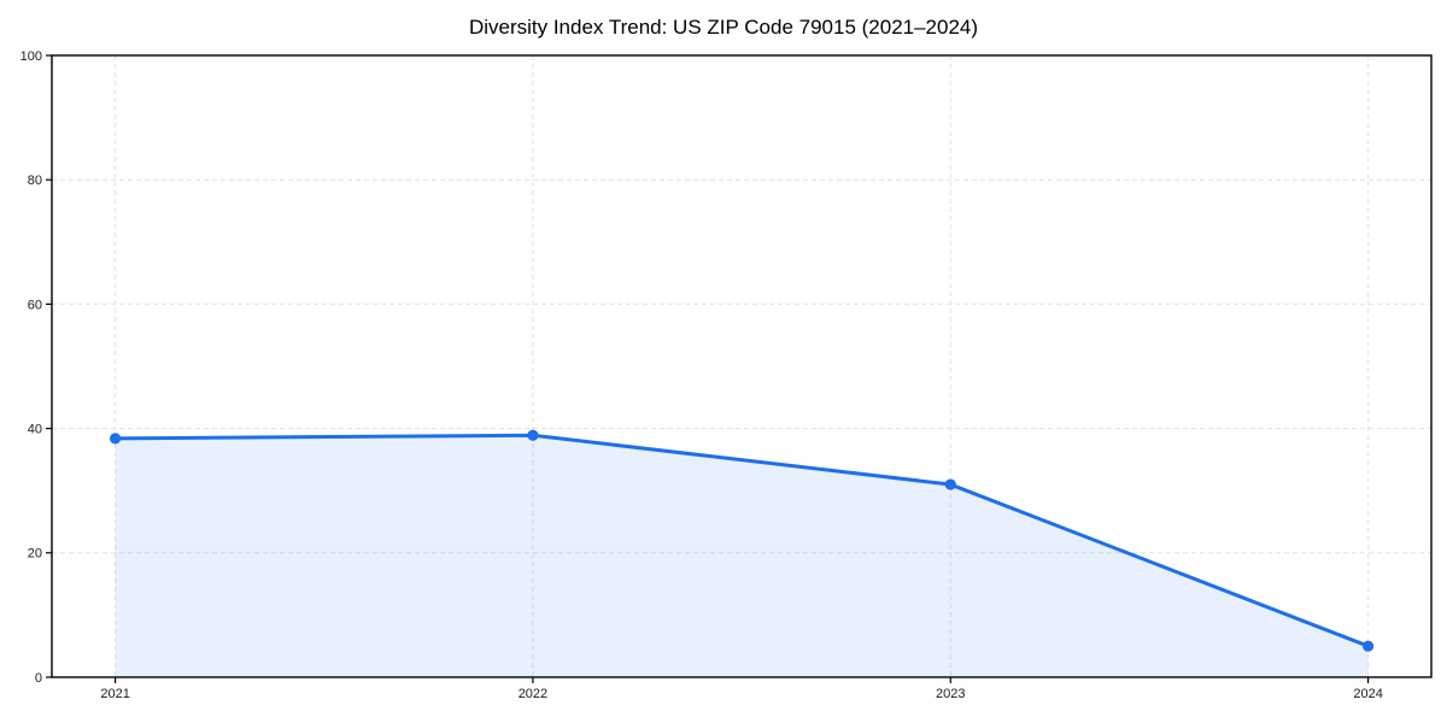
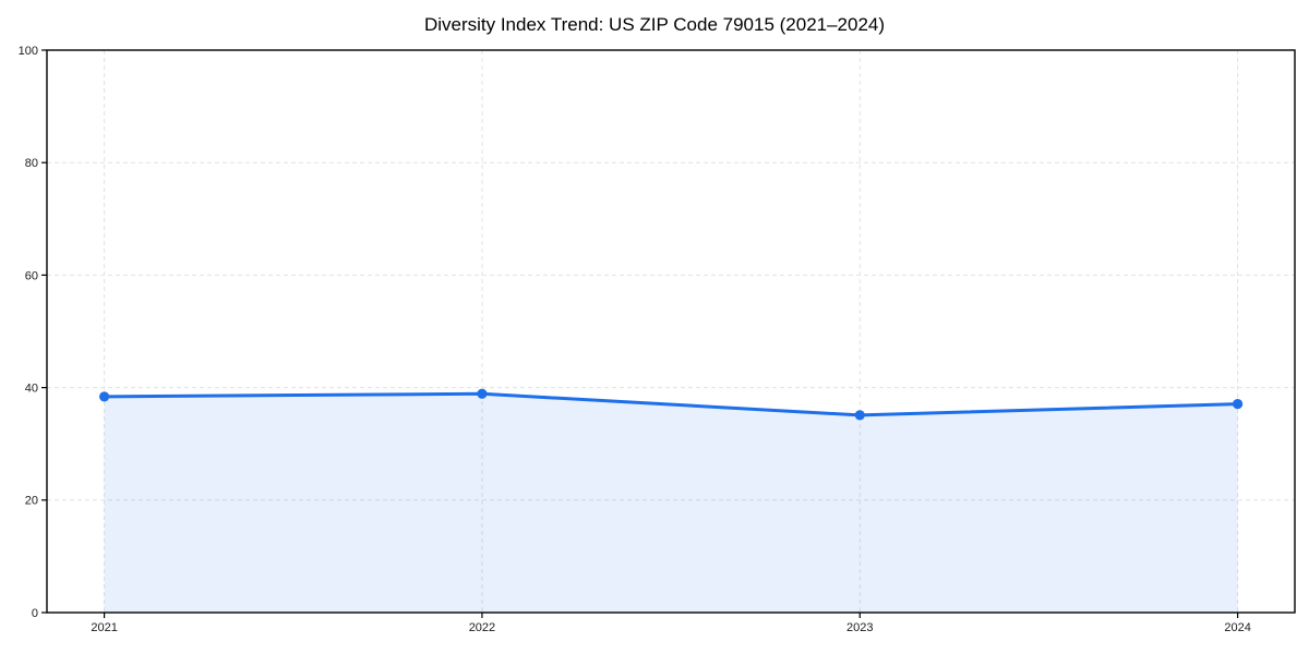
2023: 31 -> 35
2024: 5 -> 37
